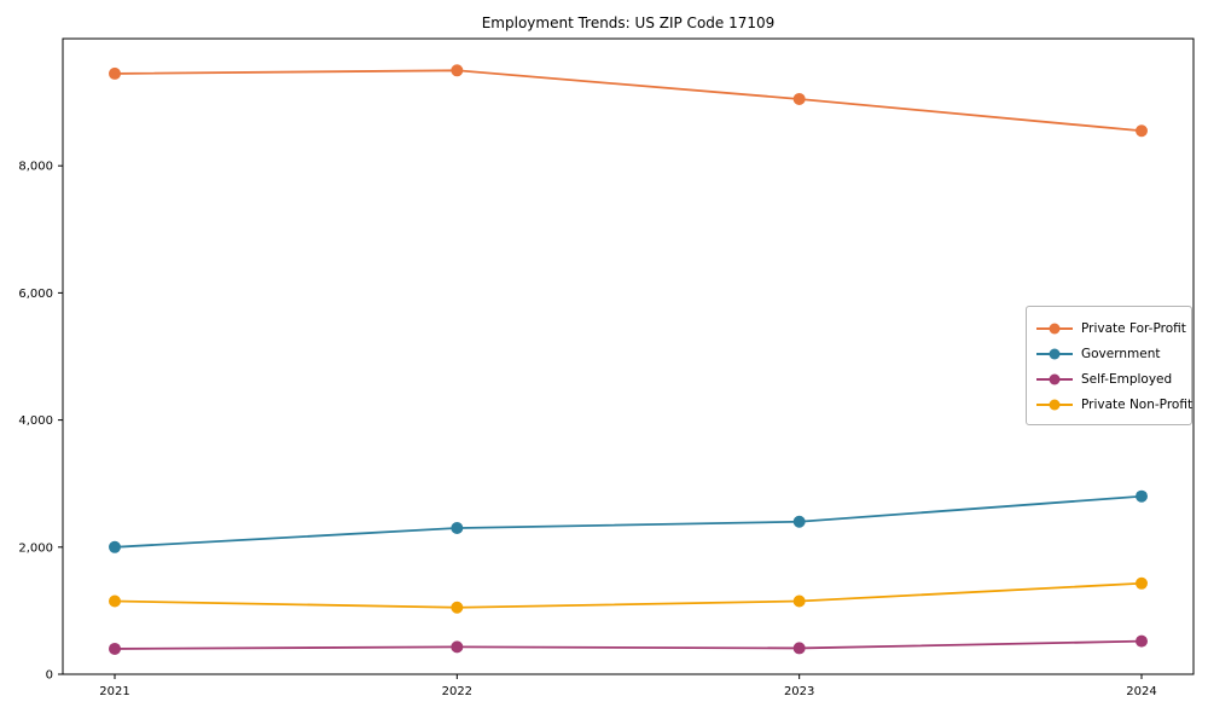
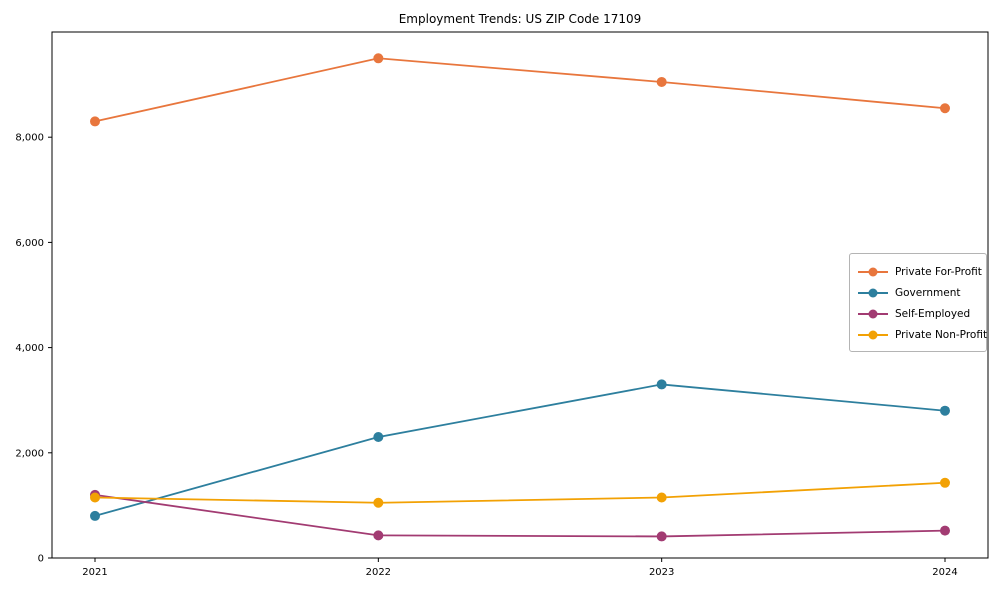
Private For-Profit/2021: 9400 -> 8300
Government/2021: 2000 -> 800
Self-Employed/2021: 400 -> 1200
Government/2023: 2400 -> 3300
